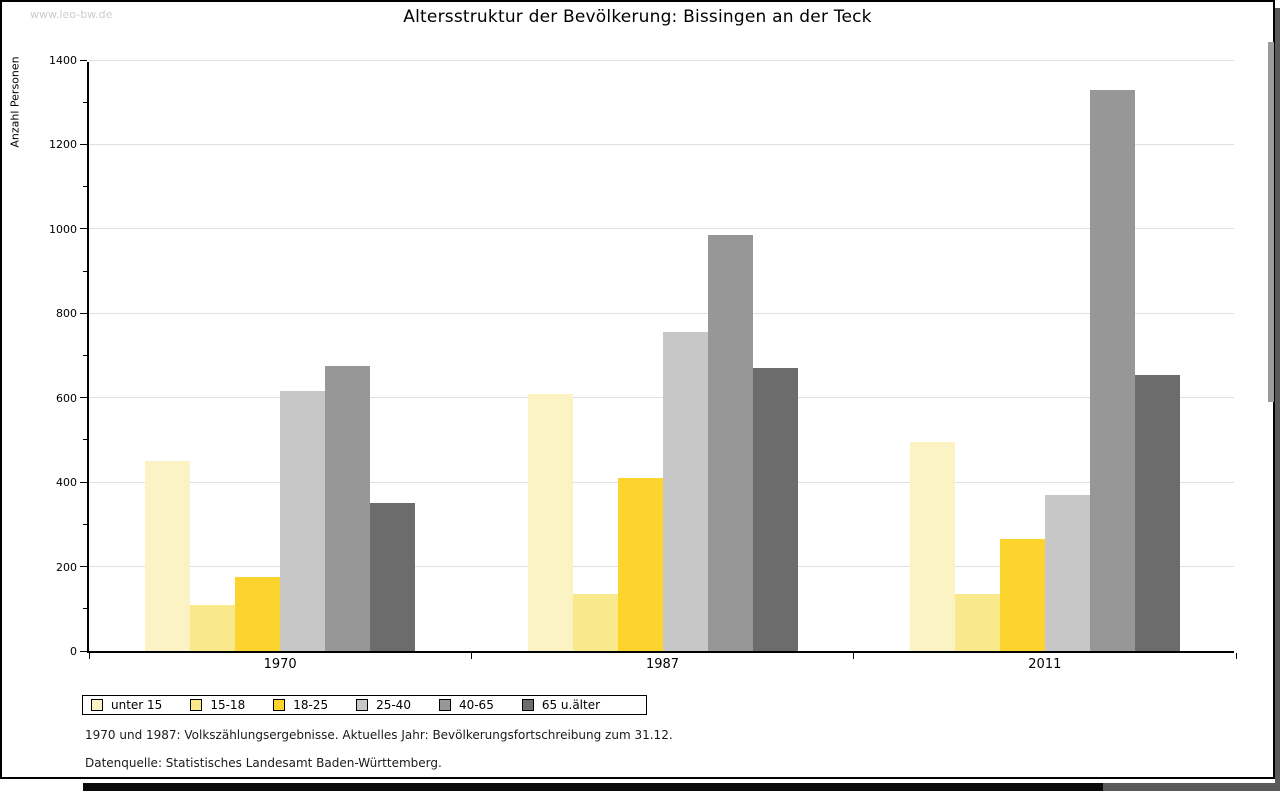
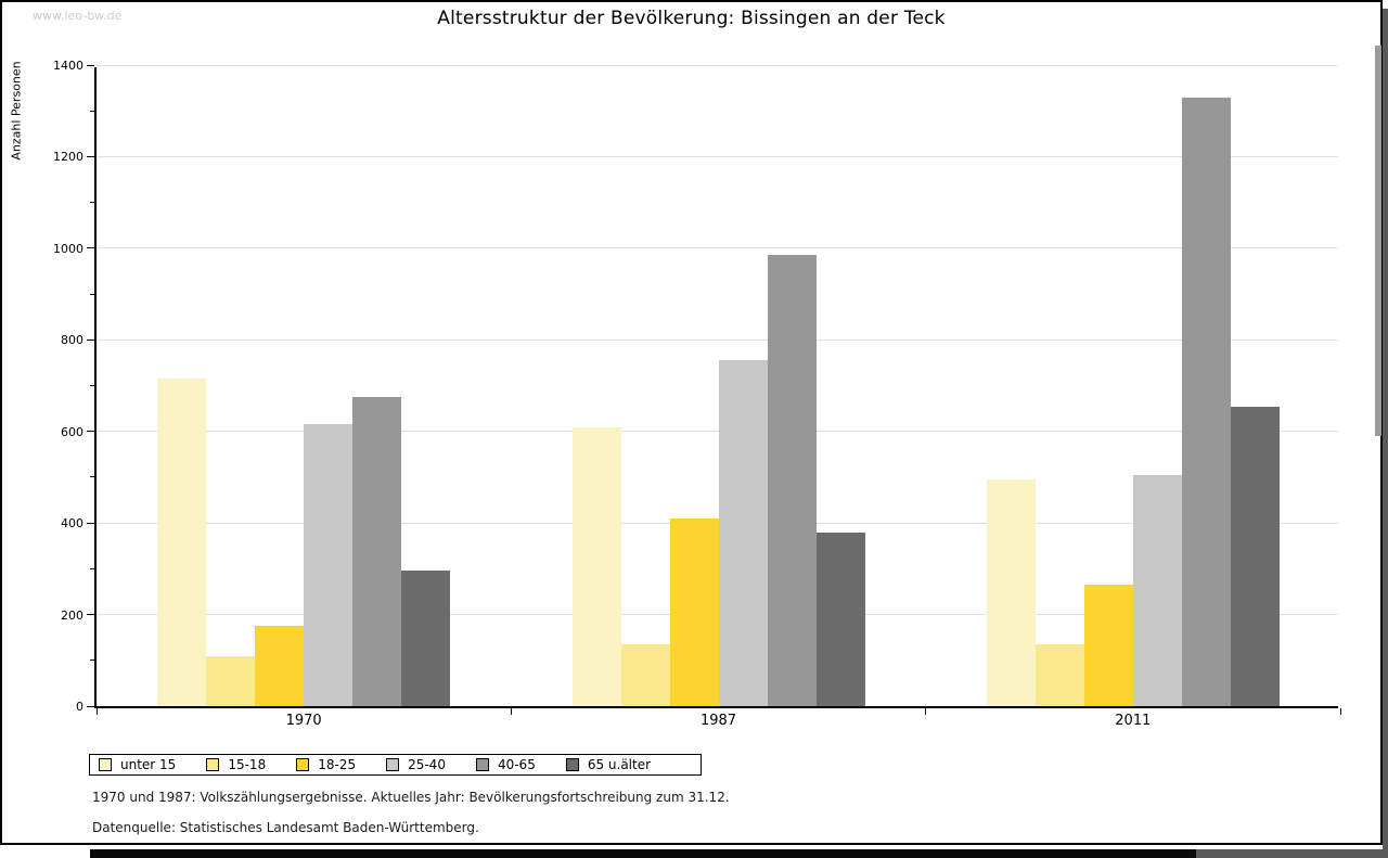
unter 15/1970: 450 -> 720
65 u.älter/1970: 350 -> 300
65 u.älter/1987: 670 -> 380
25-40/2011: 370 -> 500
